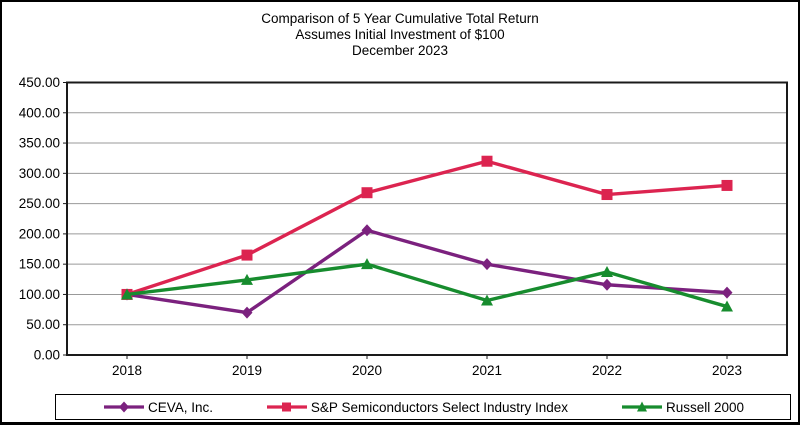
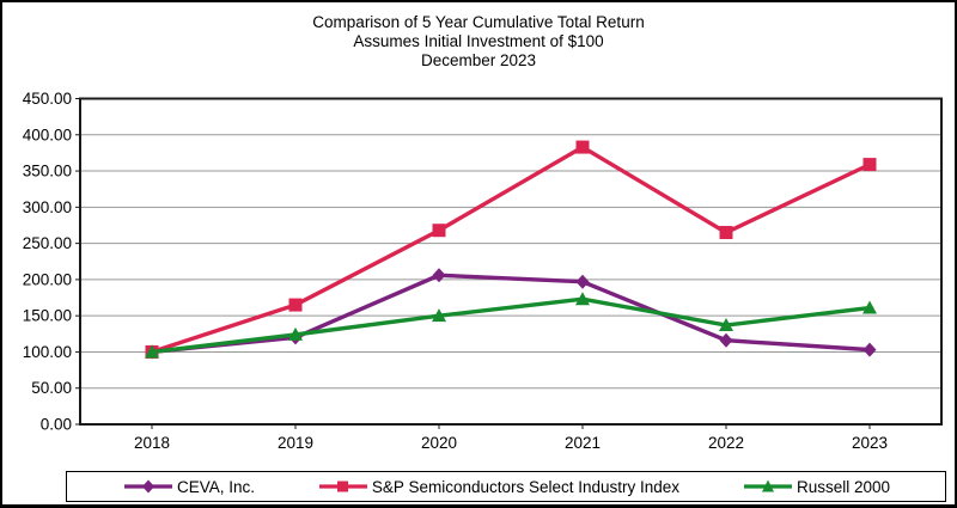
CEVA, Inc./2019: 70 -> 120
CEVA, Inc./2021: 150 -> 200
S&P Semiconductors Select Industry Index/2021: 320 -> 380
Russell 2000/2021: 90 -> 170
S&P Semiconductors Select Industry Index/2023: 280 -> 360
Russell 2000/2023: 80 -> 160
